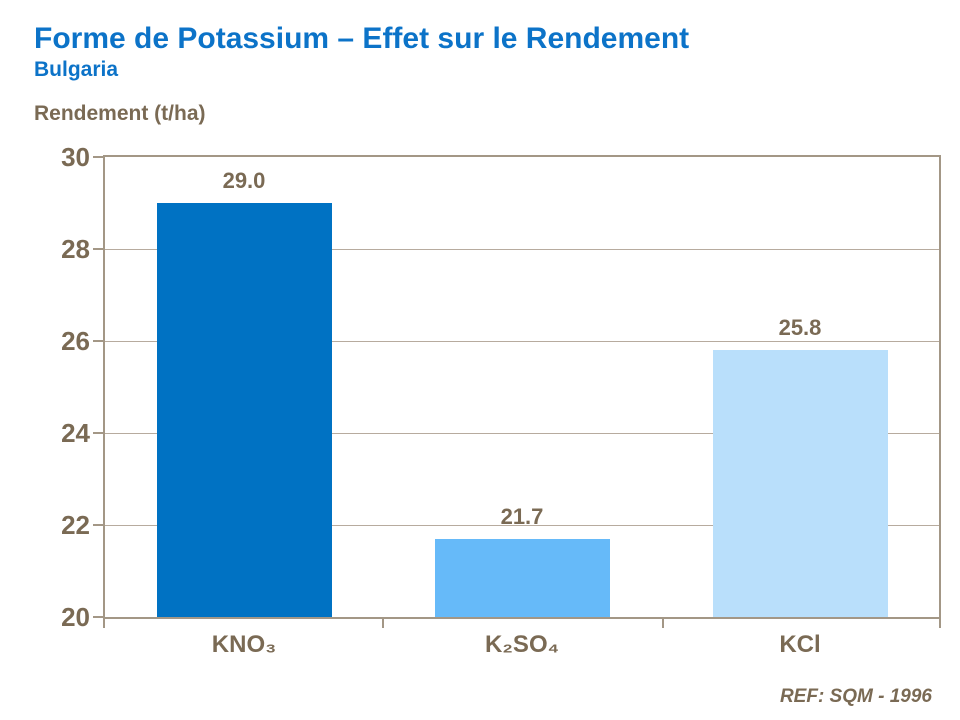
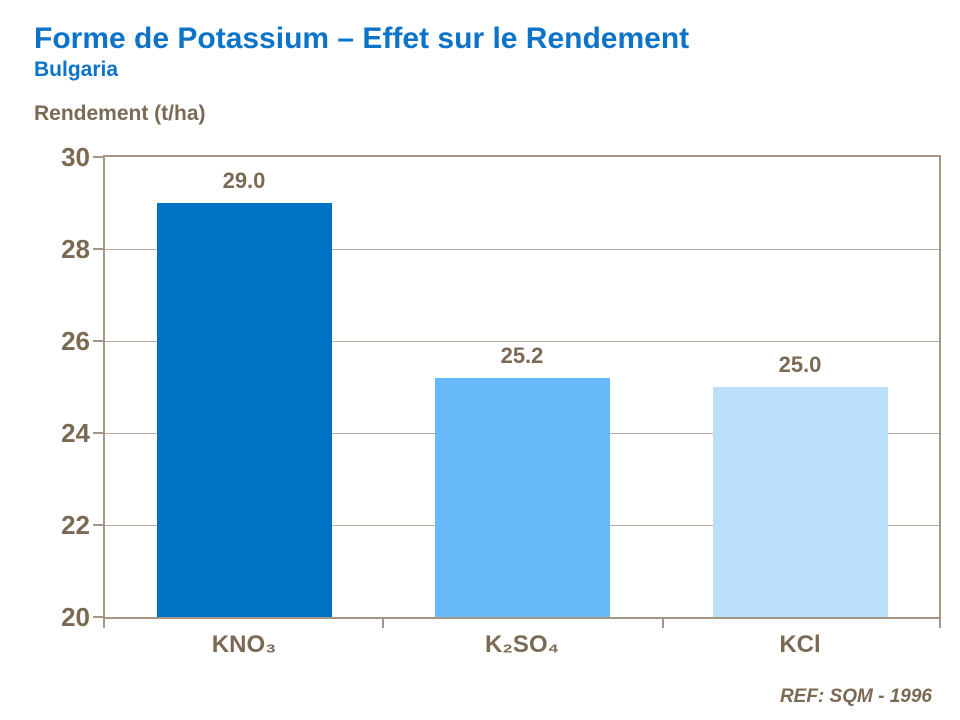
K₂SO₄: 21.7 -> 25.2
KCl: 25.8 -> 25.0
